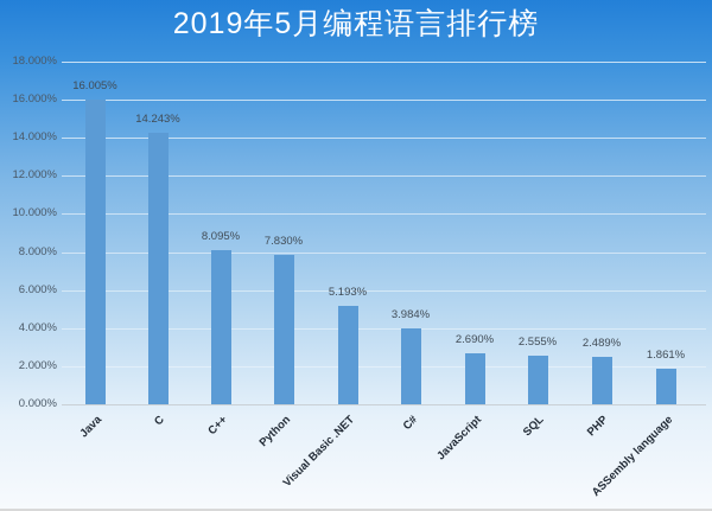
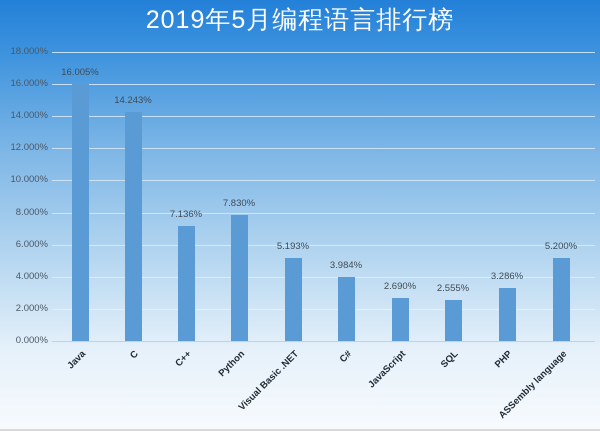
C++: 8.095% -> 7.136%
PHP: 2.489% -> 3.286%
ASSembly language: 1.861% -> 5.200%
